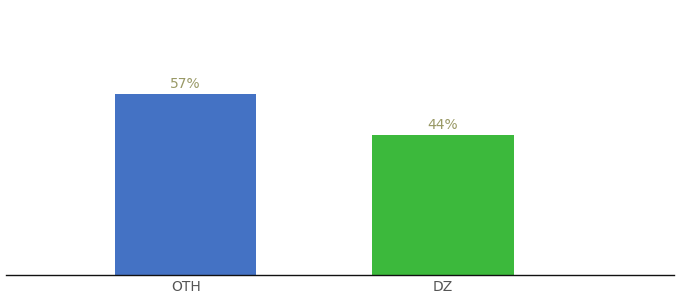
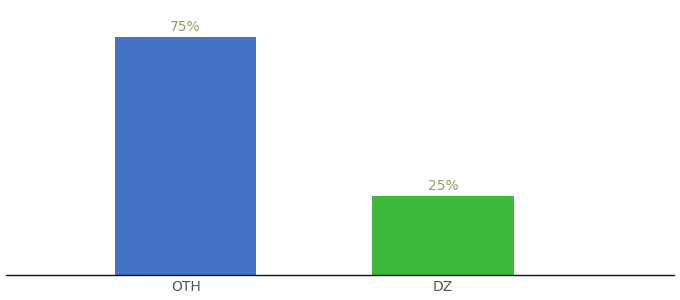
OTH: 57% -> 75%
DZ: 44% -> 25%
